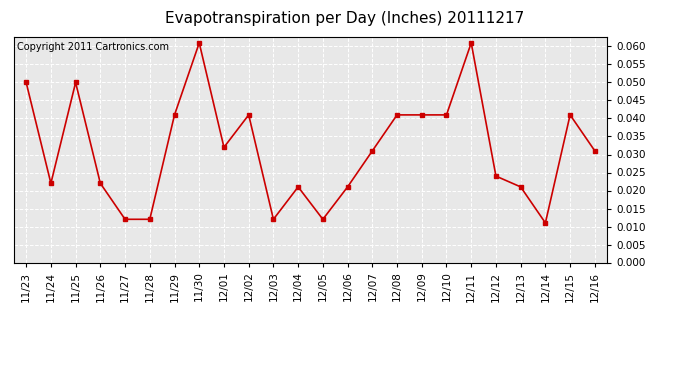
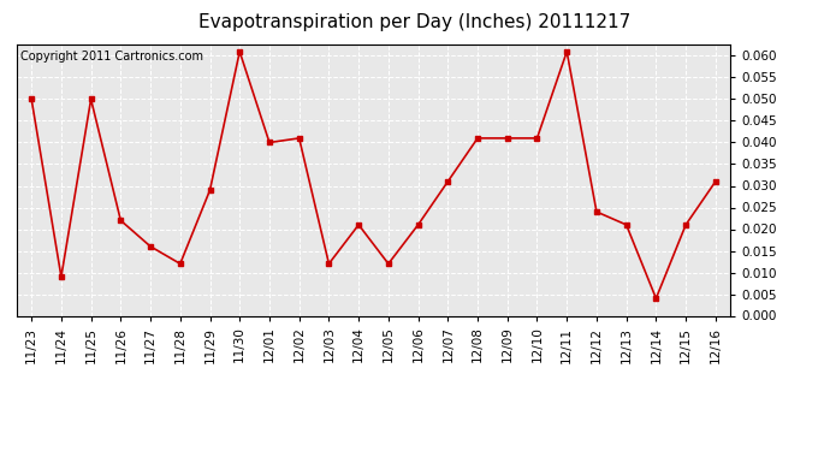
11/24: 0.022 -> 0.009
11/27: 0.012 -> 0.016
11/29: 0.041 -> 0.029
12/01: 0.032 -> 0.040
12/14: 0.011 -> 0.004
12/15: 0.041 -> 0.021
